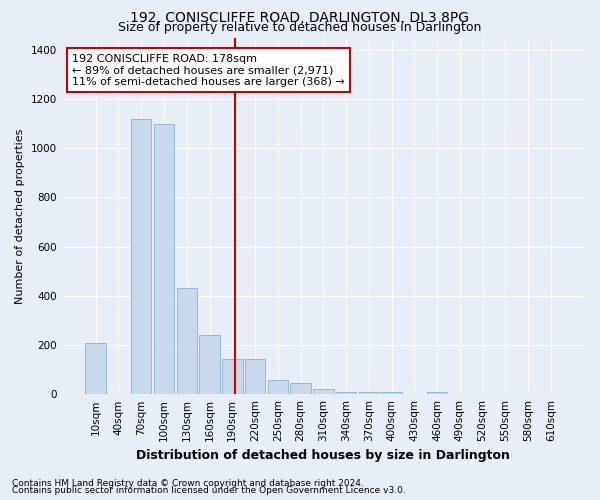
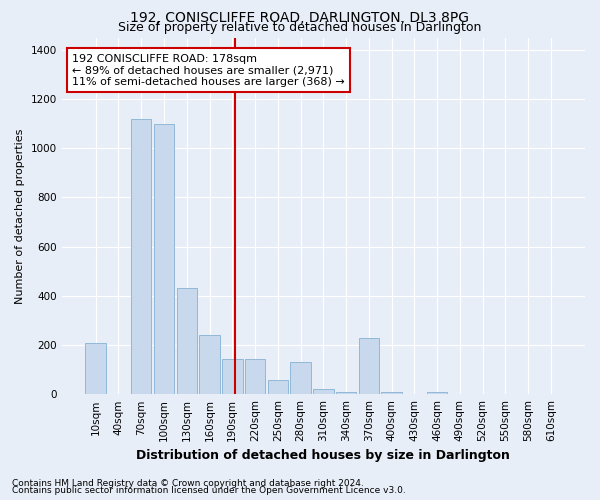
280sqm: 45 -> 130
370sqm: 10 -> 230
